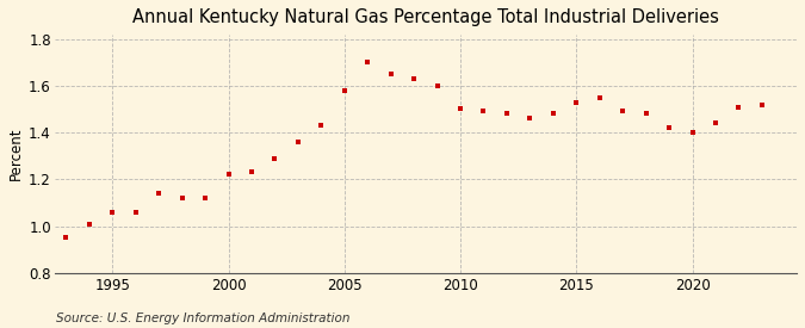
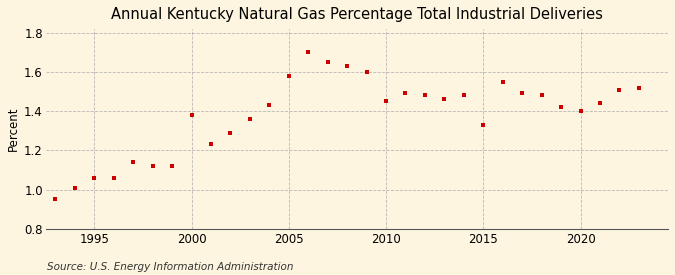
2000: 1.22 -> 1.38
2010: 1.50 -> 1.45
2015: 1.53 -> 1.33
